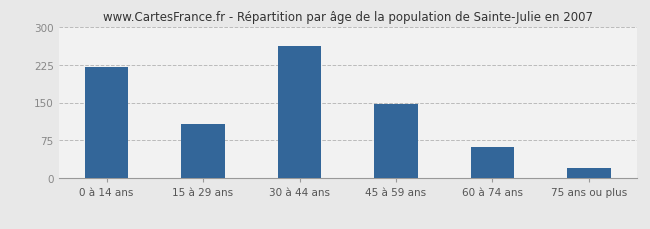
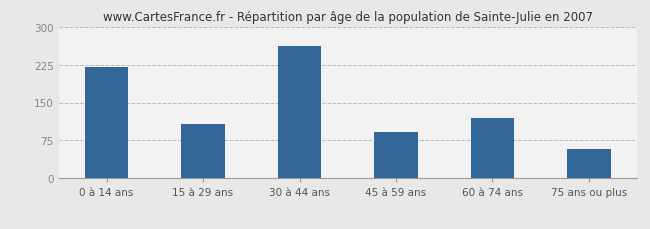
45 à 59 ans: 147 -> 92
60 à 74 ans: 62 -> 120
75 ans ou plus: 20 -> 58
